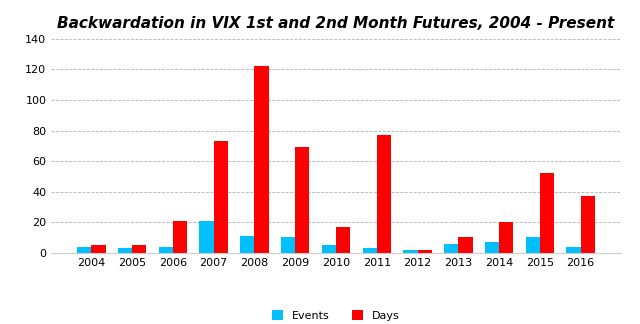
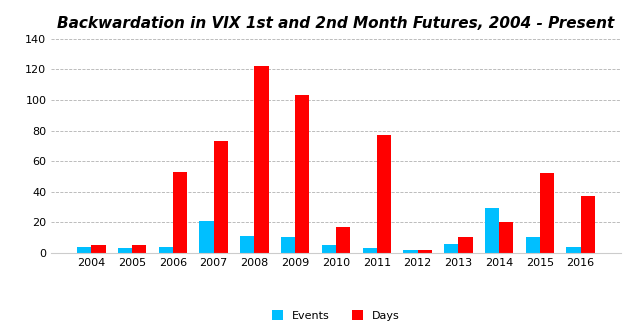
Days/2006: 21 -> 53
Days/2009: 69 -> 103
Events/2014: 7 -> 29
